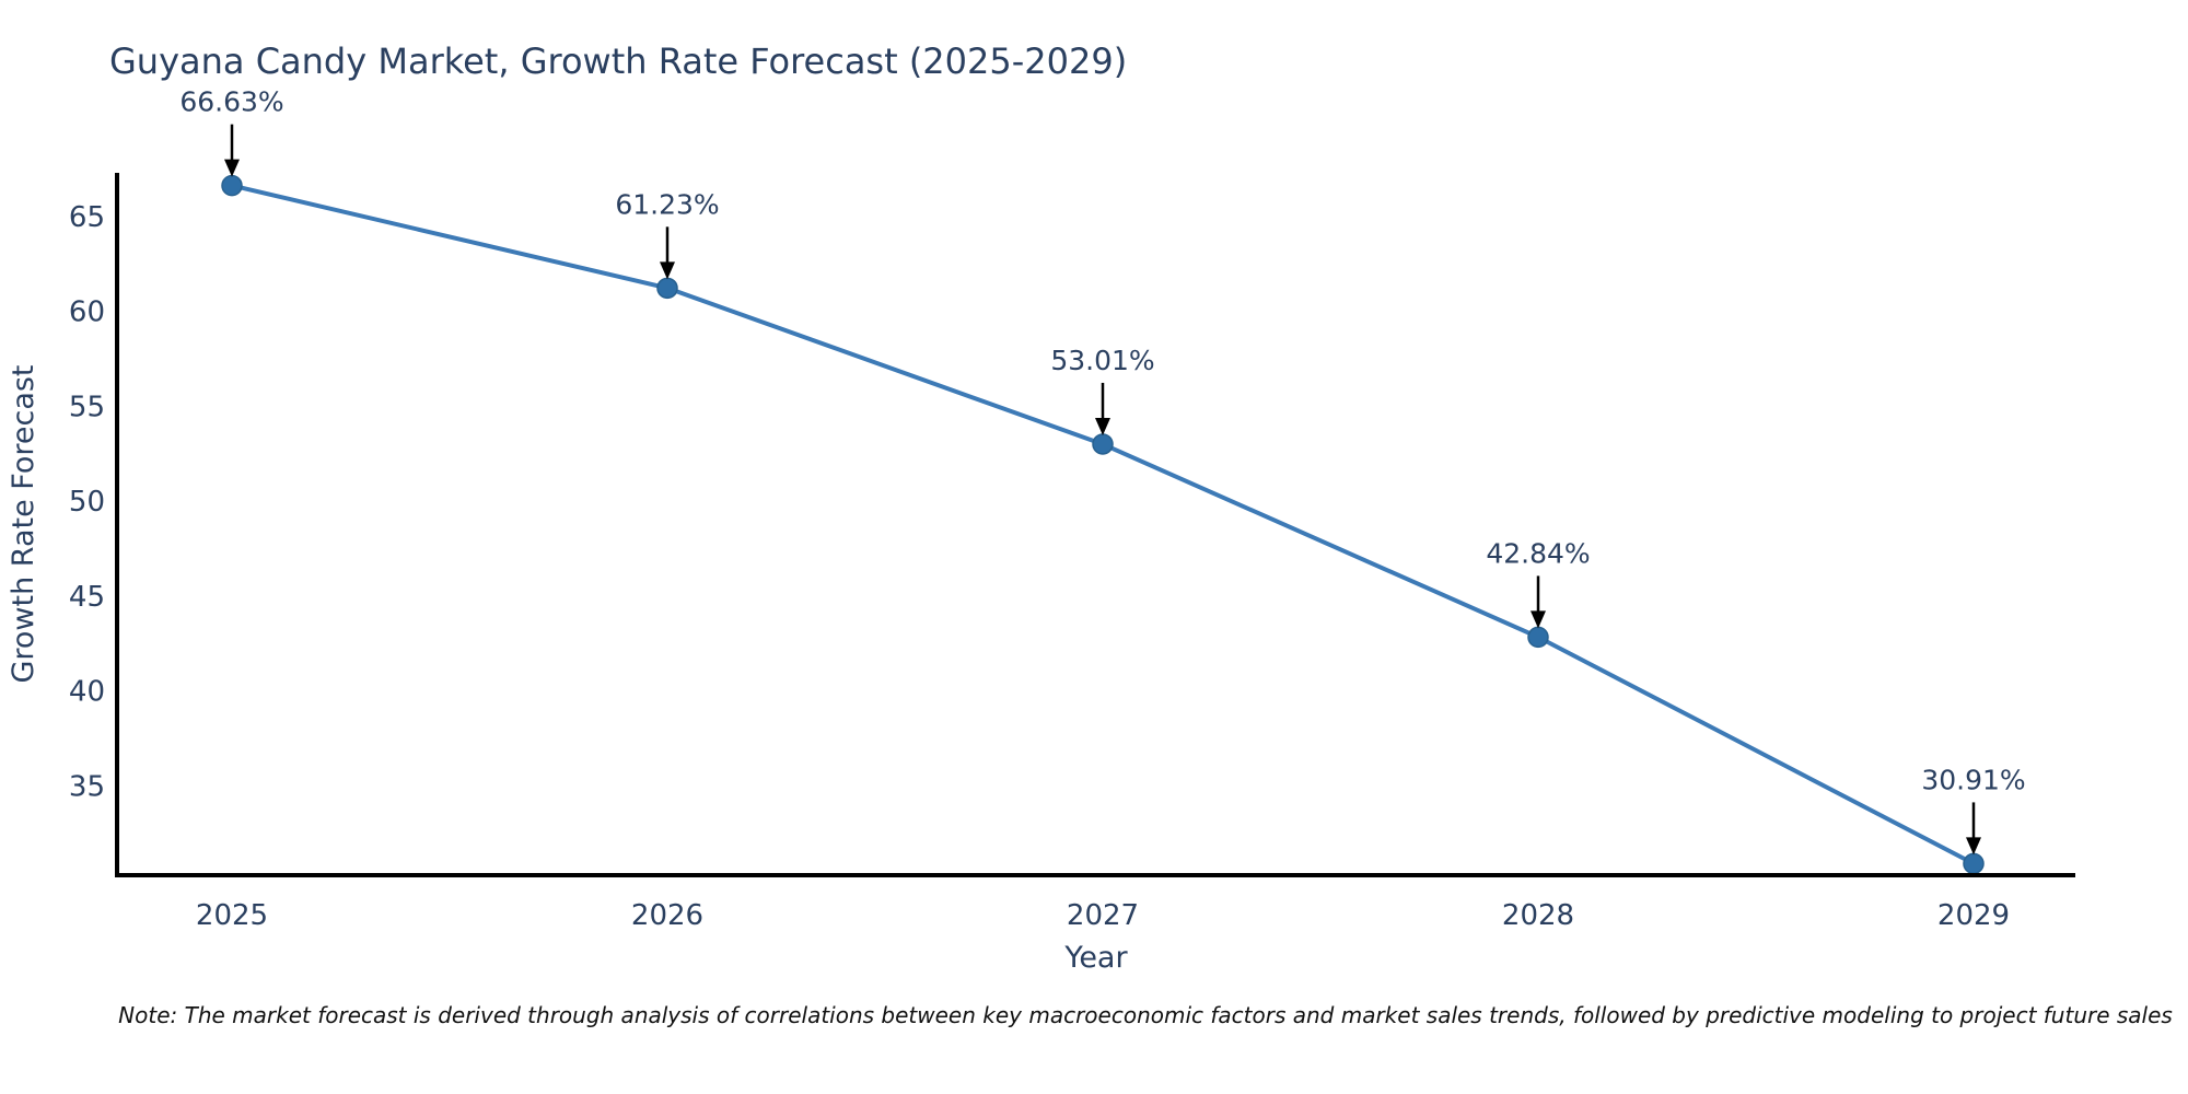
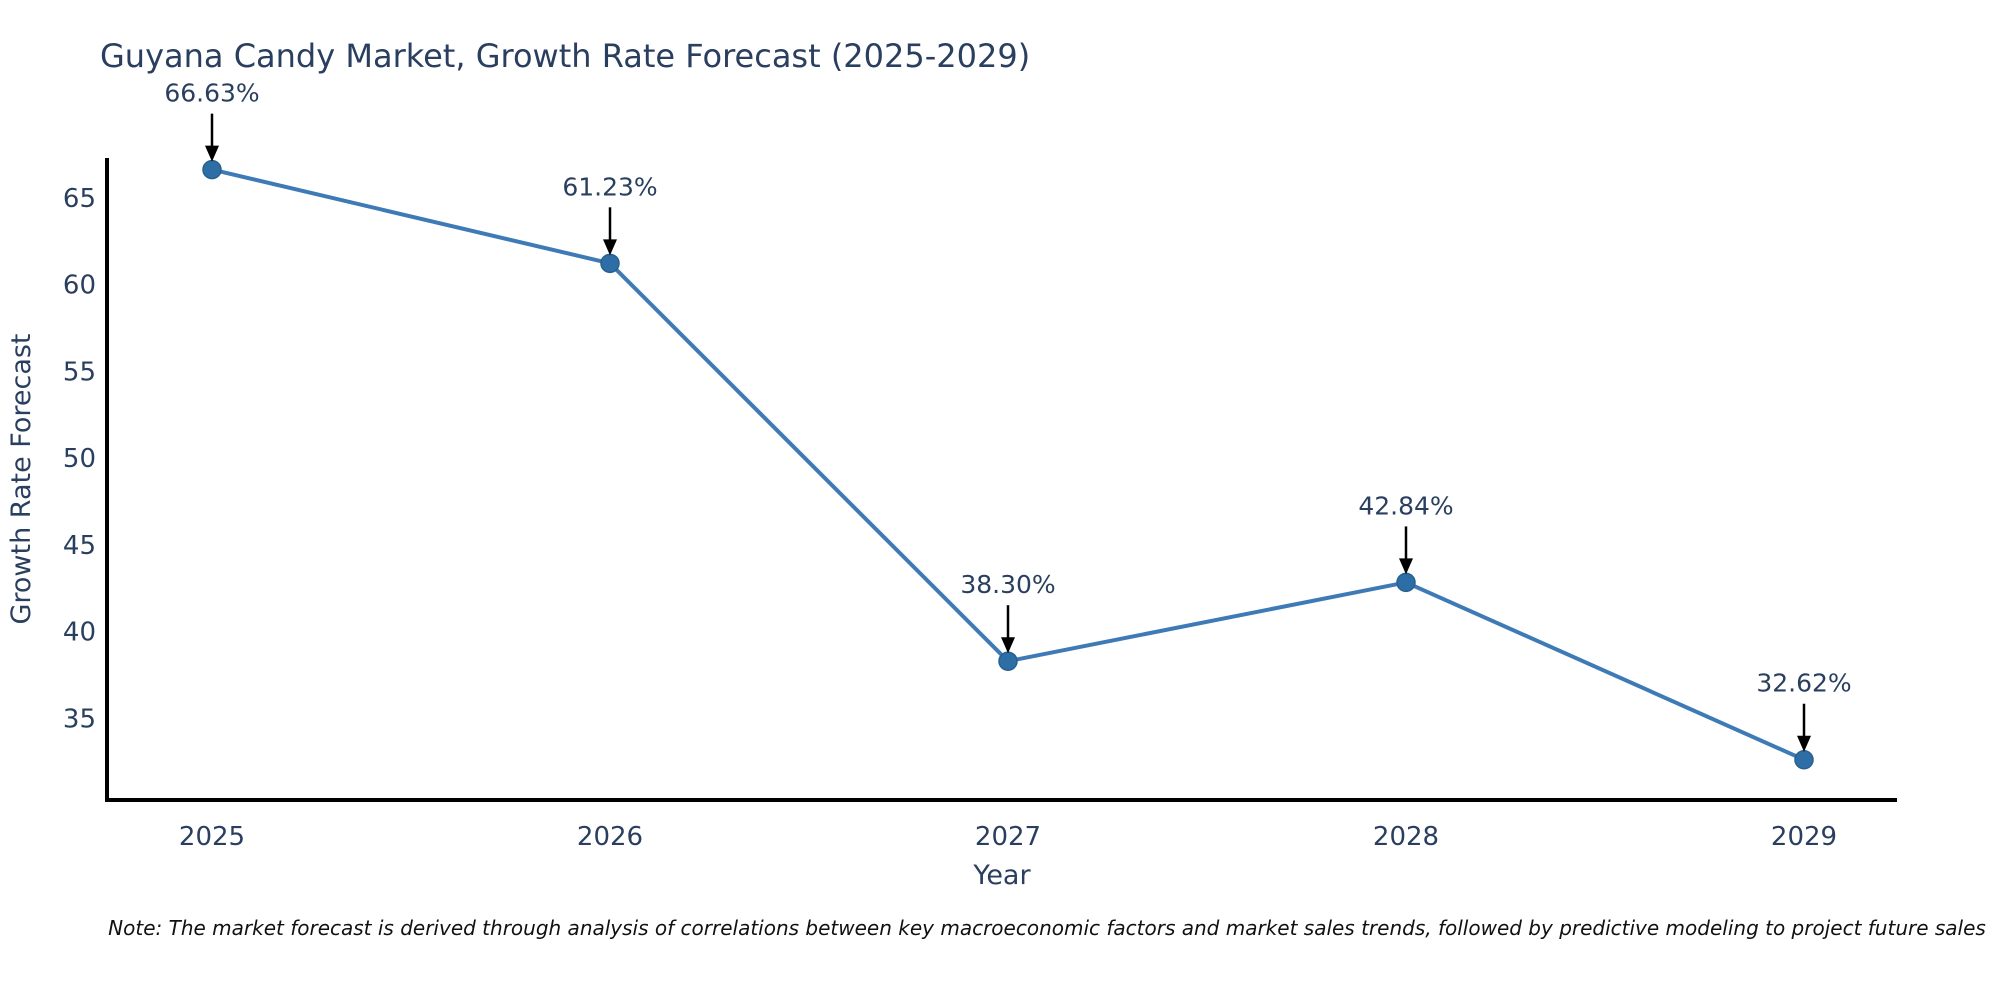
2027: 53.01% -> 38.30%
2029: 30.91% -> 32.62%
